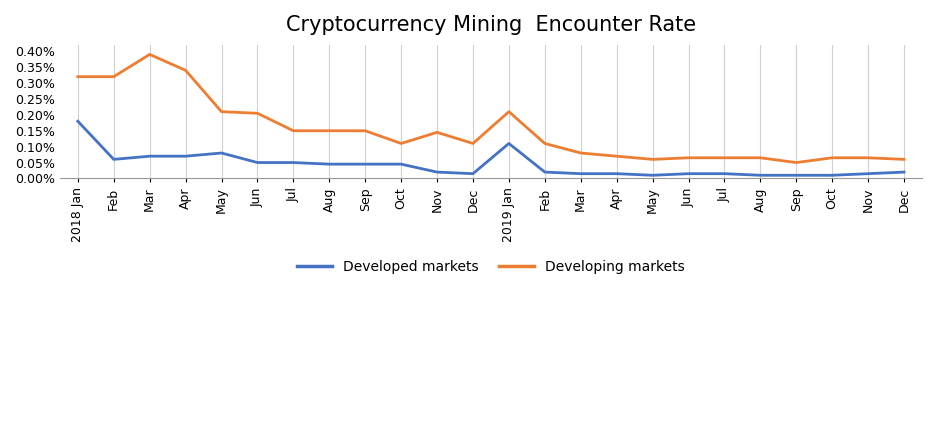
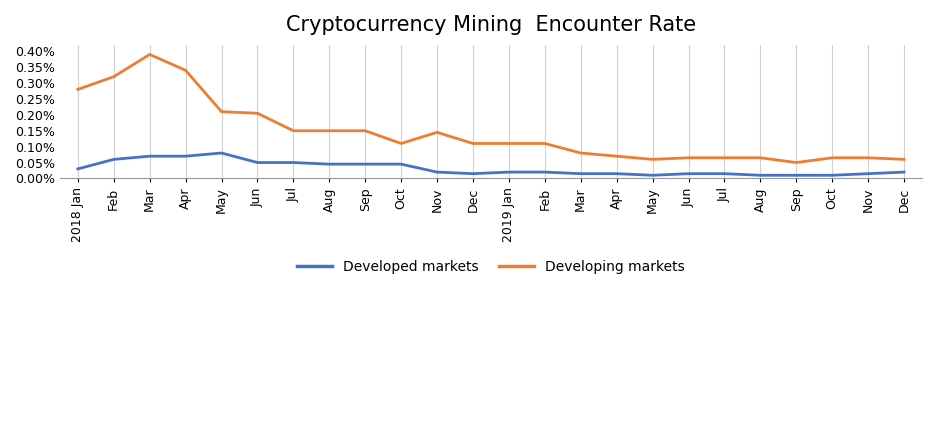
Developed markets/2018 Jan: 0.180% -> 0.030%
Developing markets/2018 Jan: 0.320% -> 0.280%
Developed markets/2019 Jan: 0.110% -> 0.020%
Developing markets/2019 Jan: 0.210% -> 0.110%
